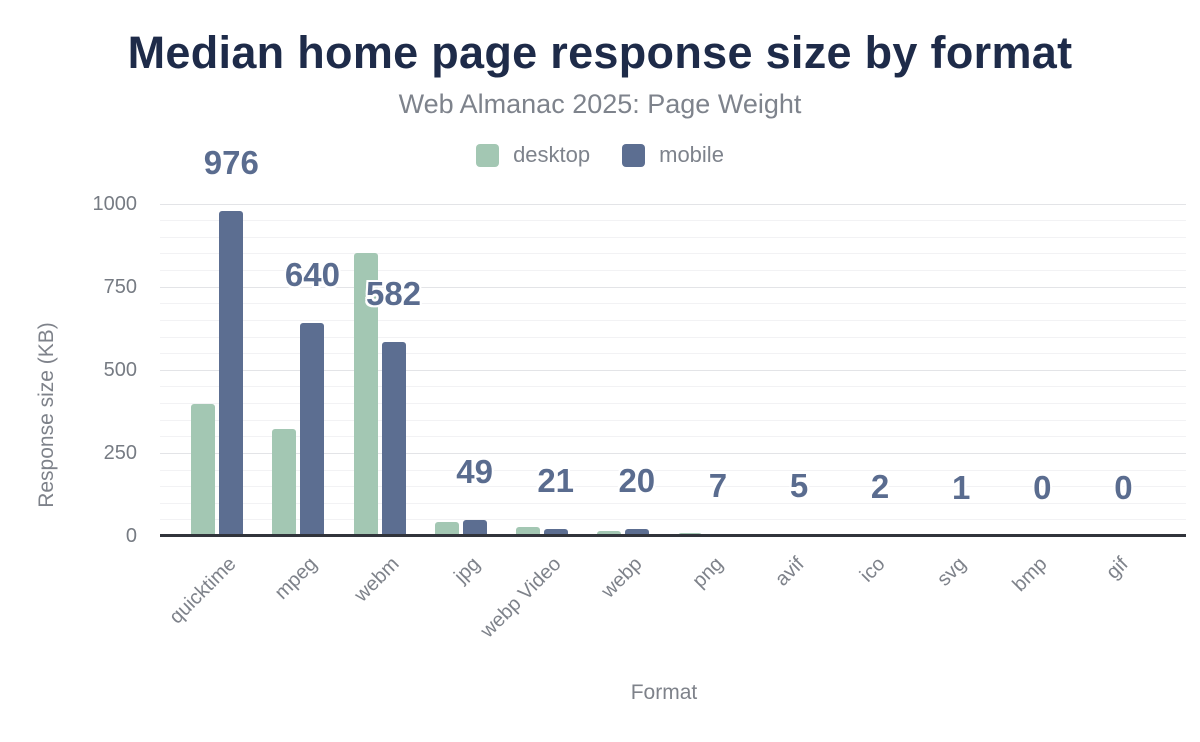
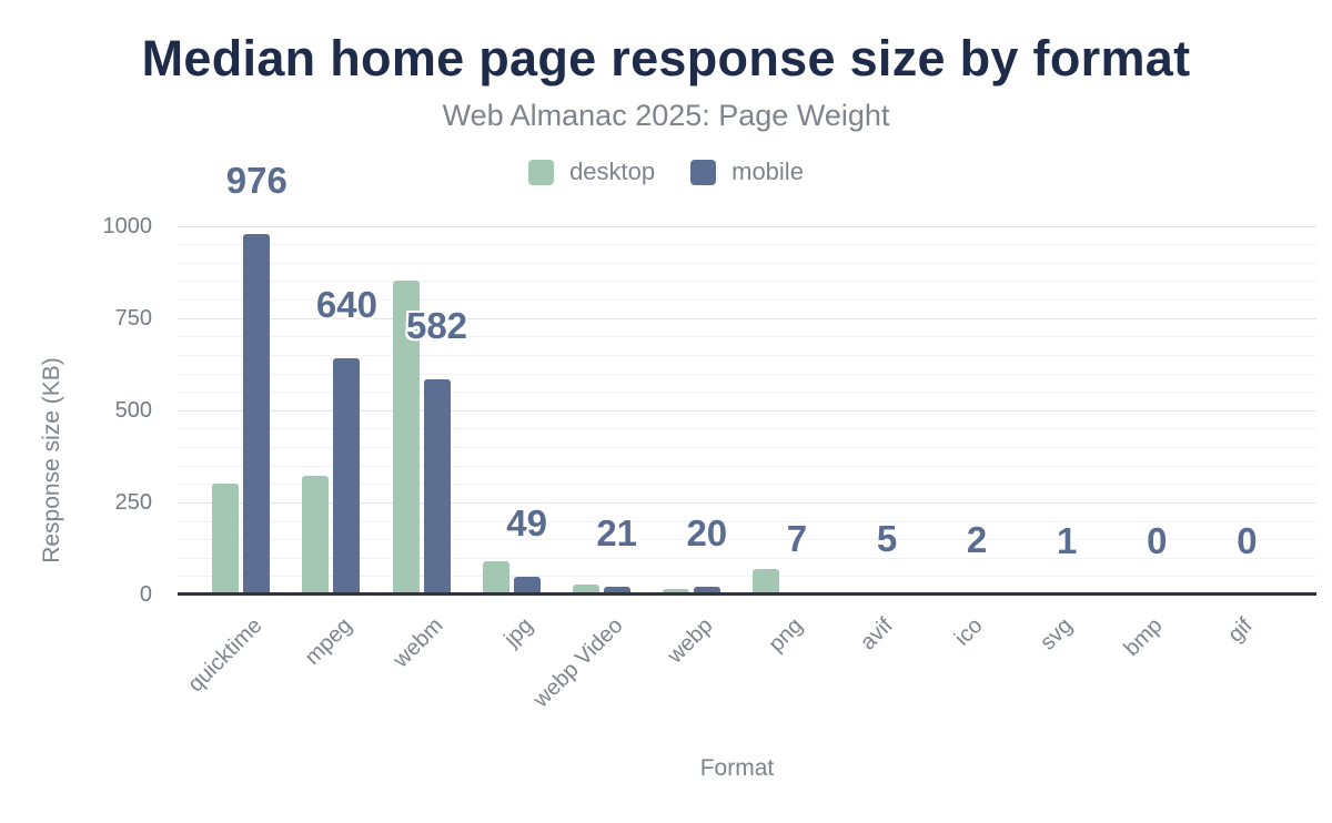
desktop/quicktime: 400 -> 300
desktop/jpg: 40 -> 90
desktop/png: 10 -> 70
